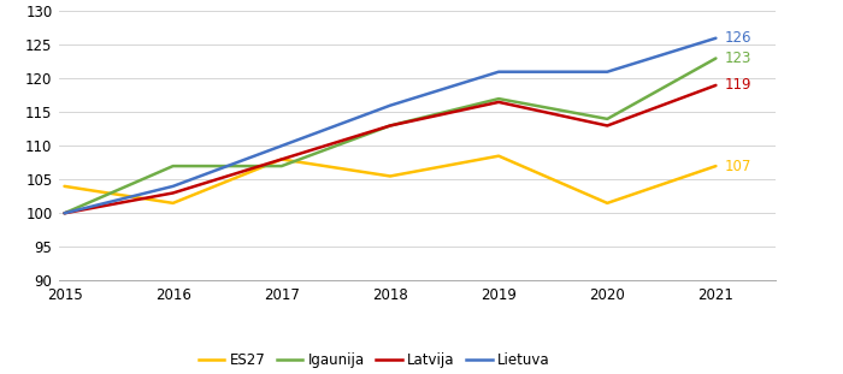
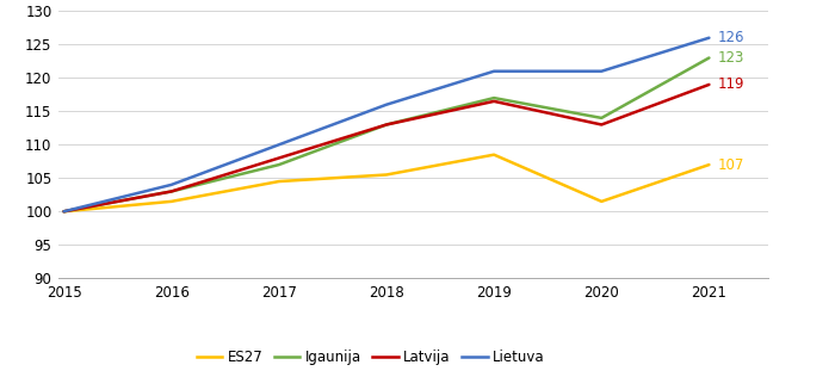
ES27/2015: 104.0 -> 100.0
Igaunija/2016: 107 -> 103
ES27/2017: 108.0 -> 104.5
